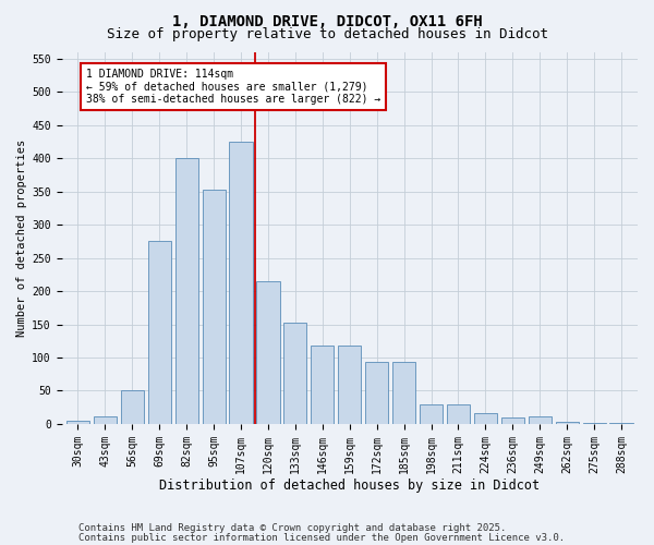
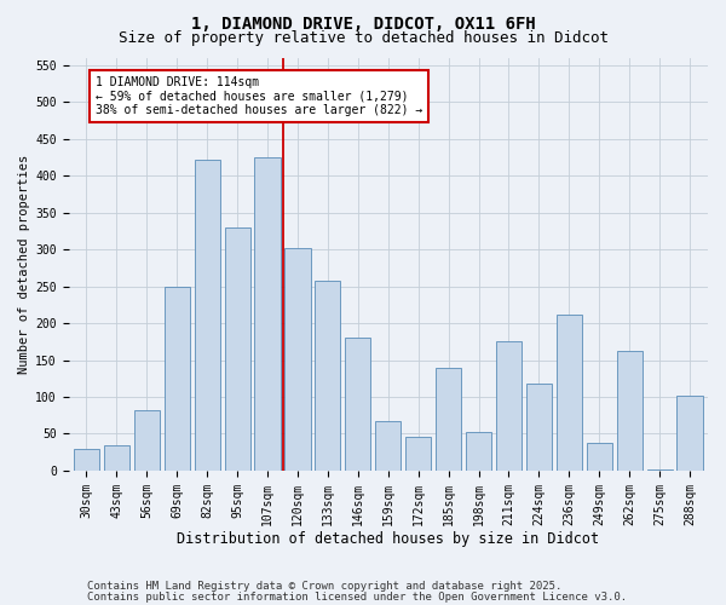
30sqm: 5 -> 30
43sqm: 12 -> 34
56sqm: 50 -> 82
69sqm: 275 -> 250
82sqm: 400 -> 422
95sqm: 352 -> 330
120sqm: 215 -> 302
133sqm: 152 -> 258
146sqm: 118 -> 180
159sqm: 118 -> 68
172sqm: 93 -> 46
185sqm: 93 -> 140
198sqm: 30 -> 52
211sqm: 30 -> 176
224sqm: 17 -> 118
236sqm: 10 -> 212
249sqm: 12 -> 38
262sqm: 3 -> 162
288sqm: 2 -> 102
